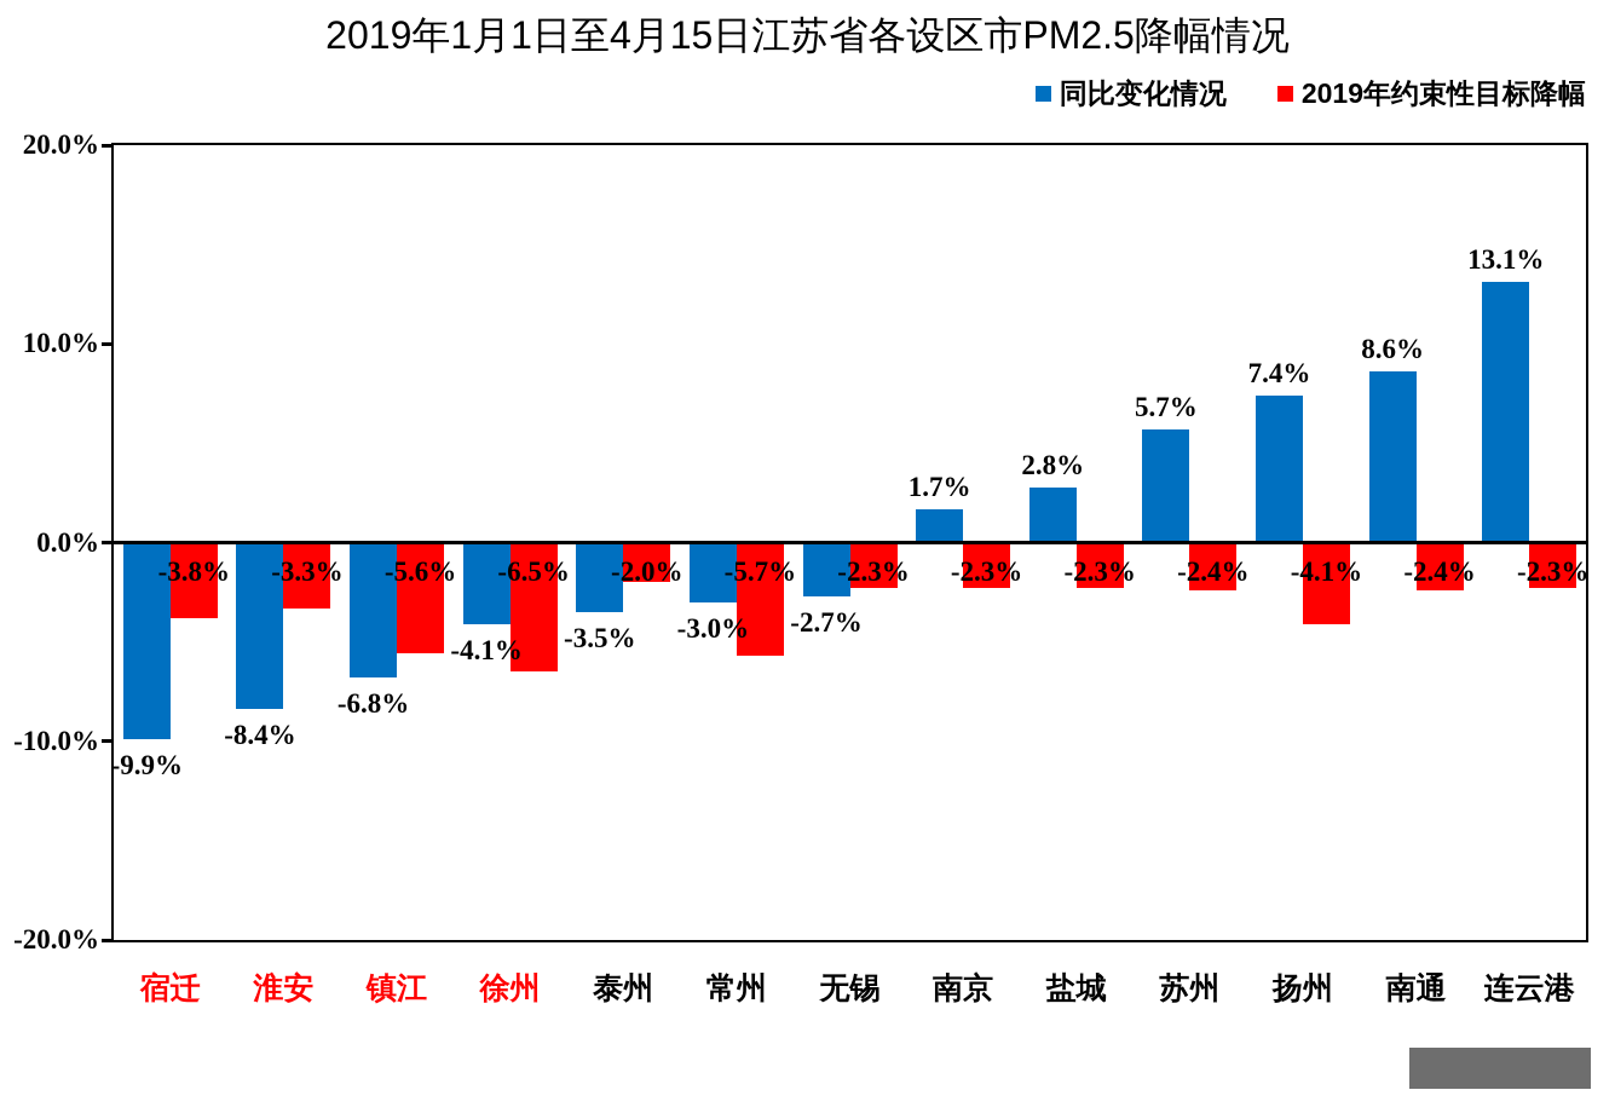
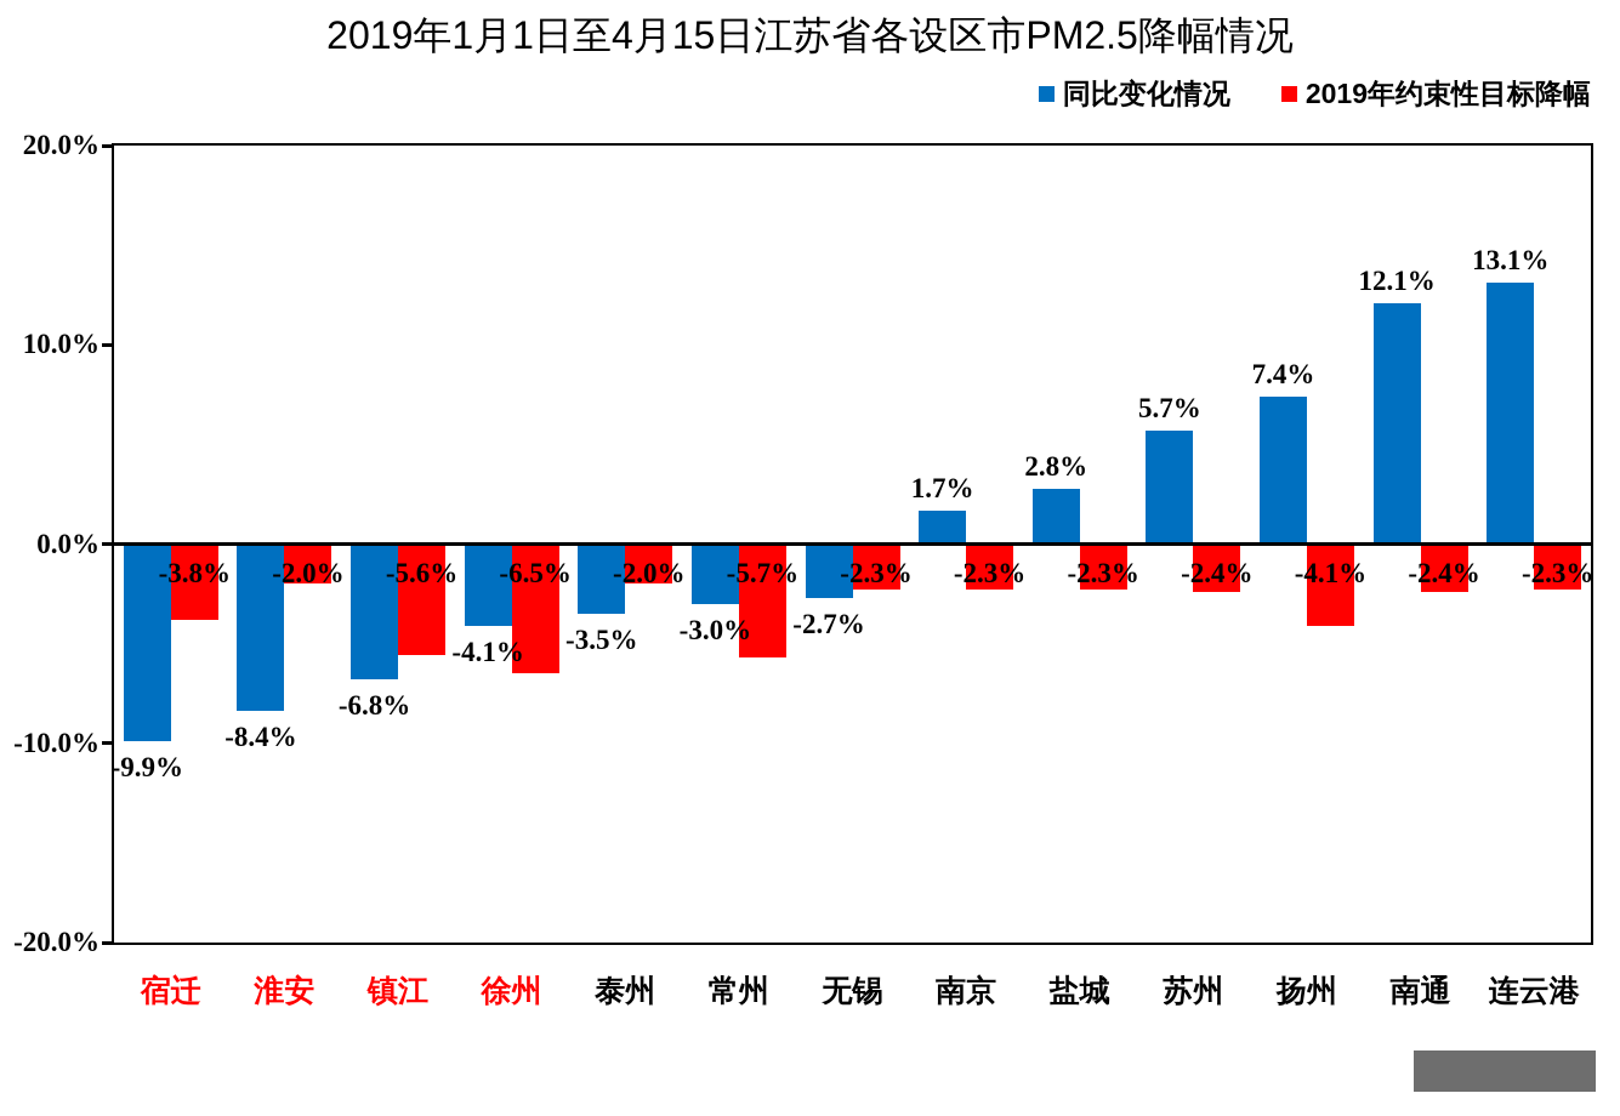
2019年约束性目标降幅/淮安: -3.3% -> -2.0%
同比变化情况/南通: 8.6% -> 12.1%
